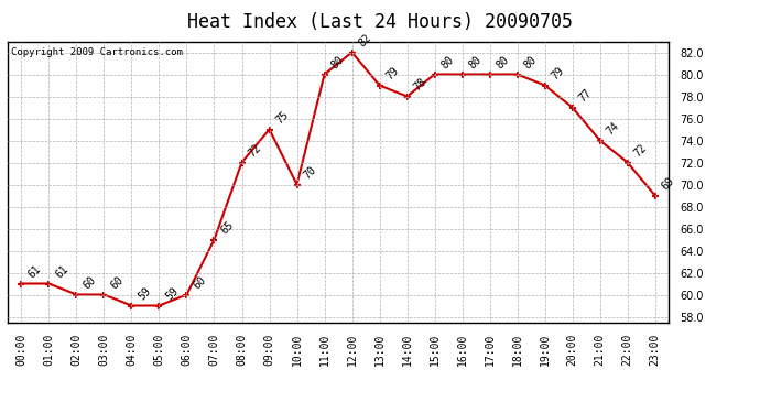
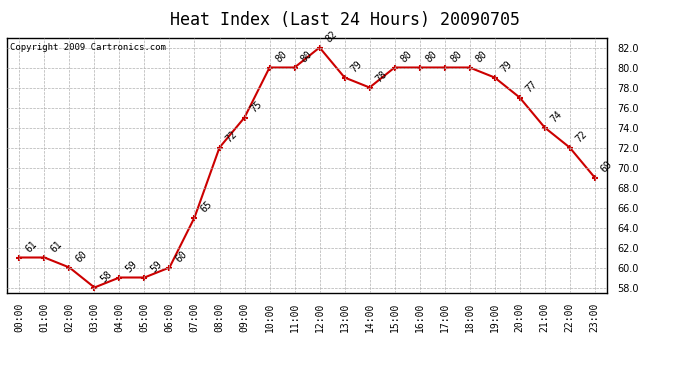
03:00: 60 -> 58
10:00: 70 -> 80
